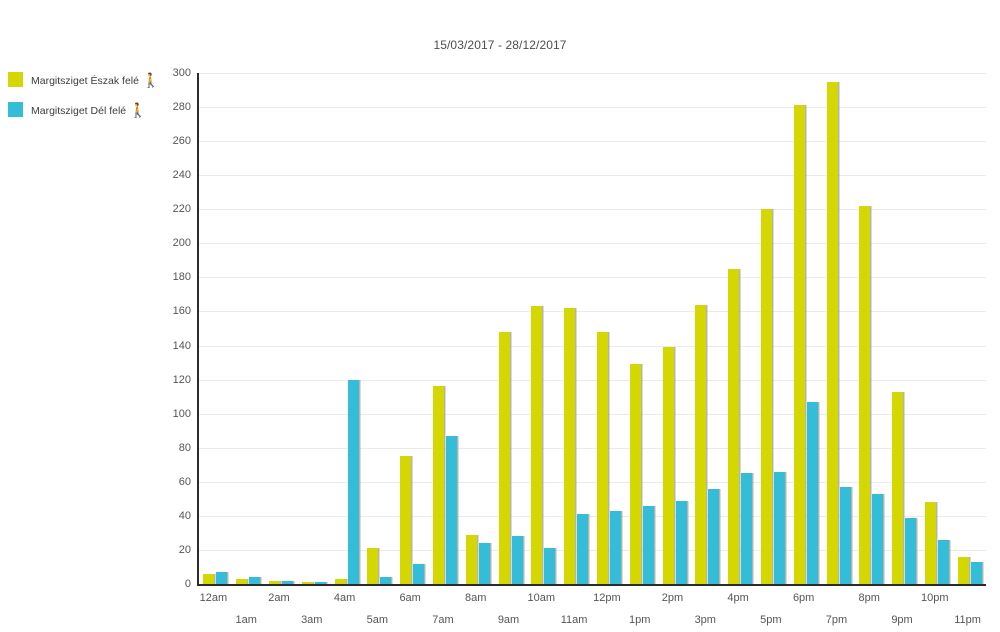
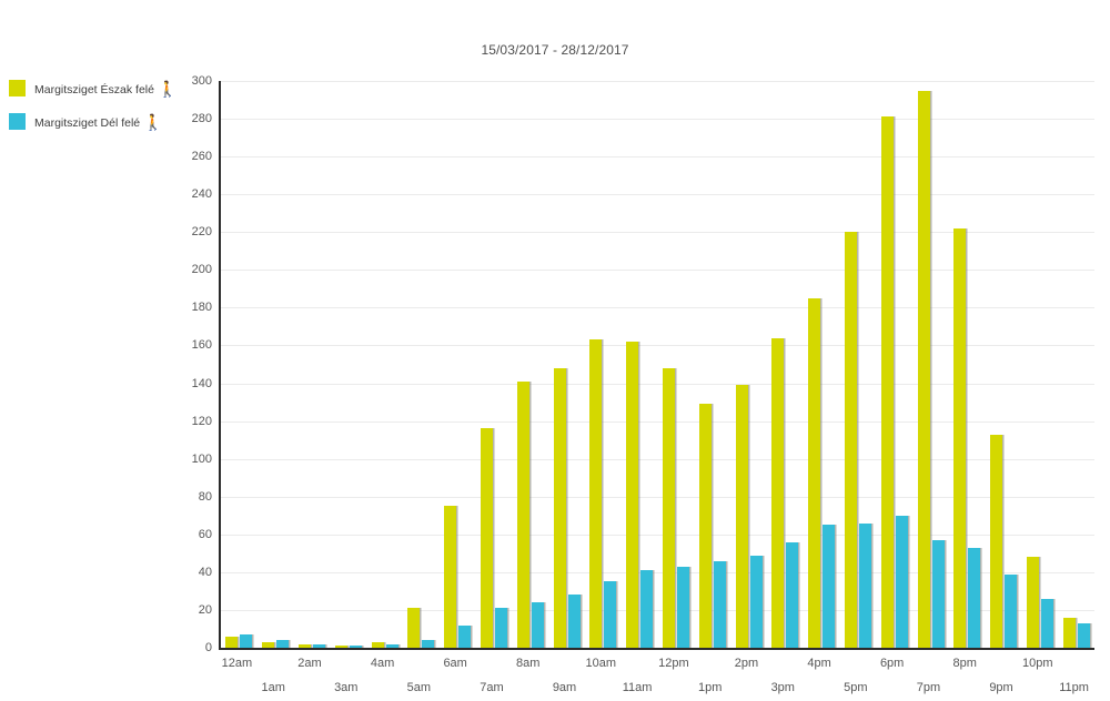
Margitsziget Dél felé/4am: 120 -> 2
Margitsziget Dél felé/7am: 87 -> 21
Margitsziget Észak felé/8am: 29 -> 141
Margitsziget Dél felé/10am: 21 -> 35
Margitsziget Dél felé/6pm: 107 -> 70
